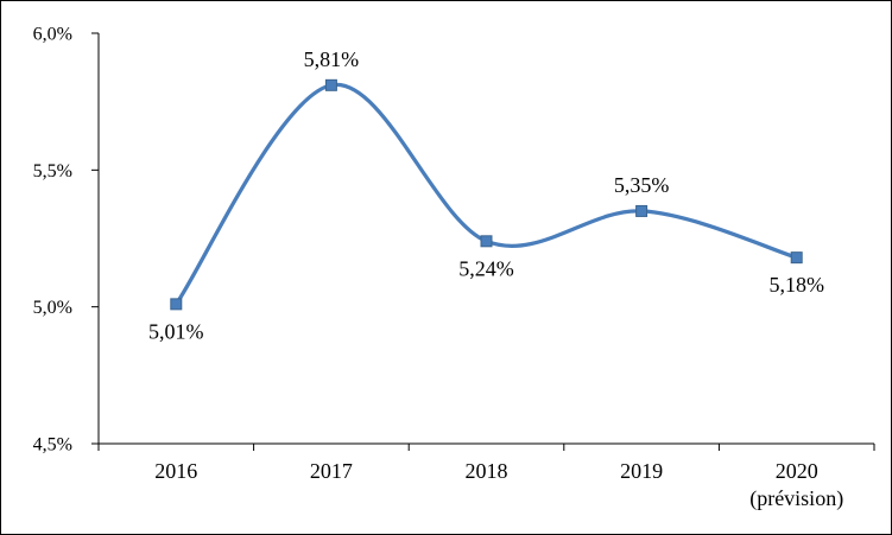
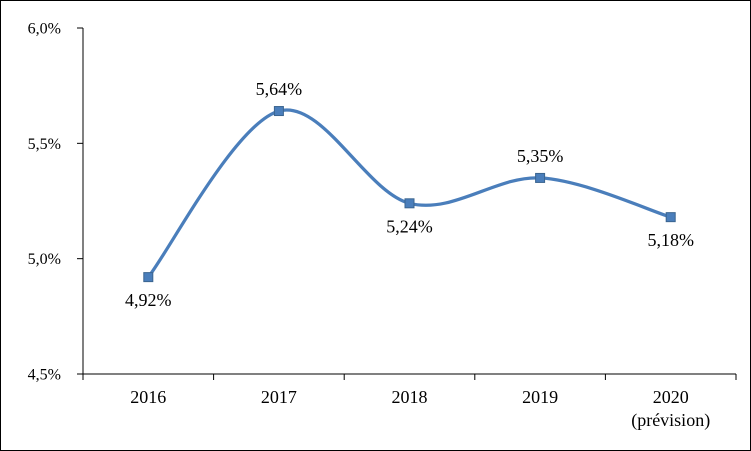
2016: 5,01% -> 4,92%
2017: 5,81% -> 5,64%
